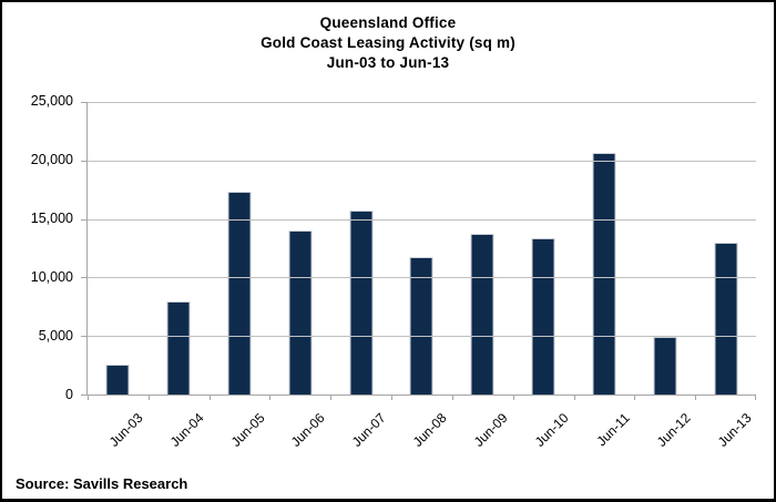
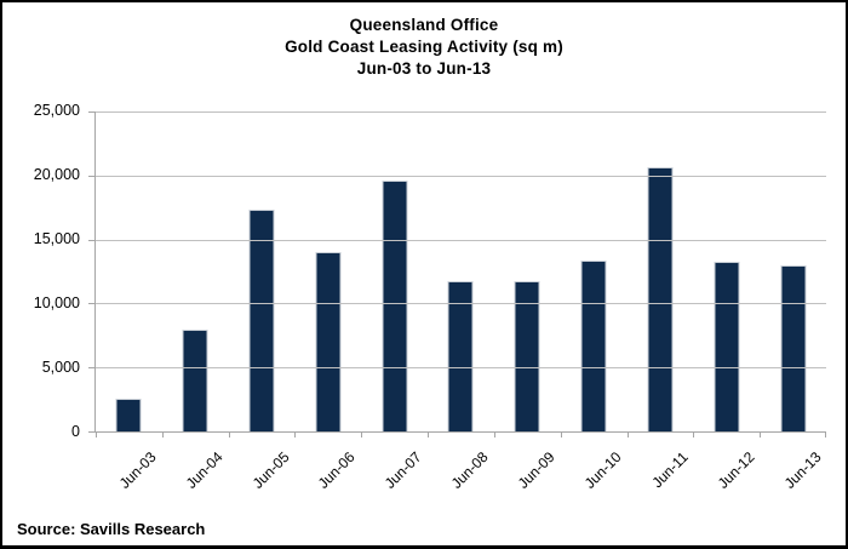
Jun-07: 15700 -> 19600
Jun-09: 13700 -> 11700
Jun-12: 4900 -> 13300
